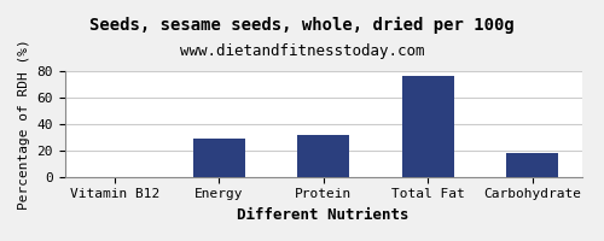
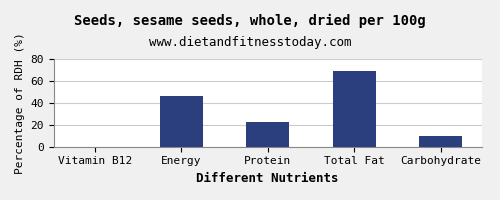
Energy: 29 -> 46
Protein: 32 -> 23
Total Fat: 76 -> 69
Carbohydrate: 18 -> 10
